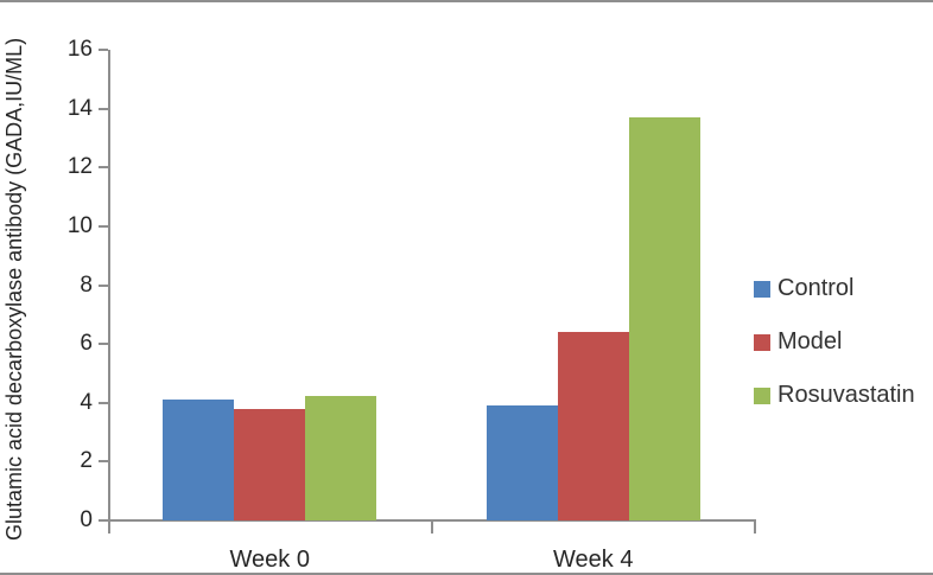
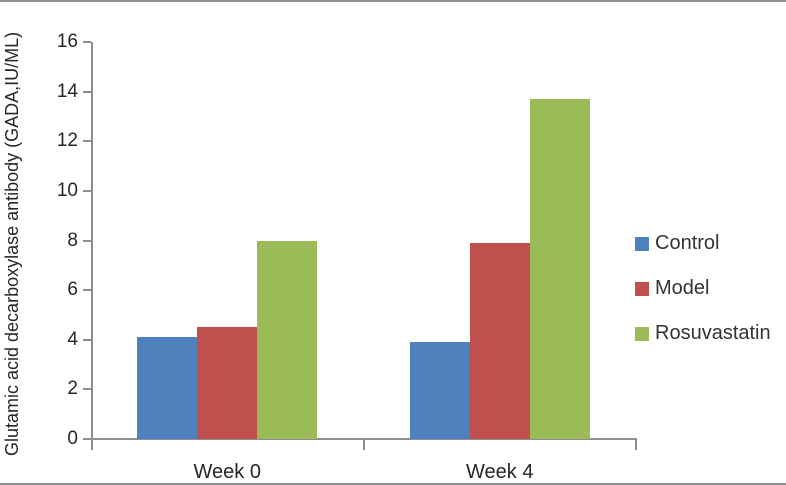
Model/Week 0: 3.8 -> 4.5
Rosuvastatin/Week 0: 4.2 -> 8.0
Model/Week 4: 6.4 -> 7.9
